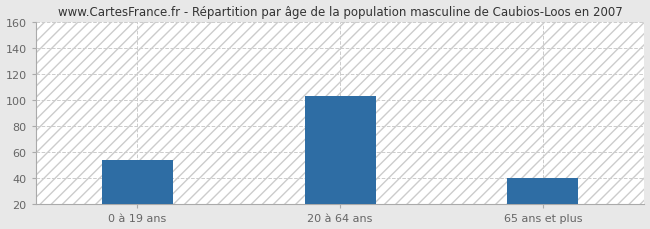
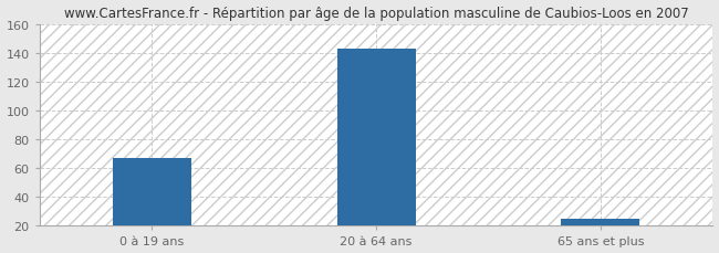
0 à 19 ans: 54 -> 67
20 à 64 ans: 103 -> 143
65 ans et plus: 40 -> 25
